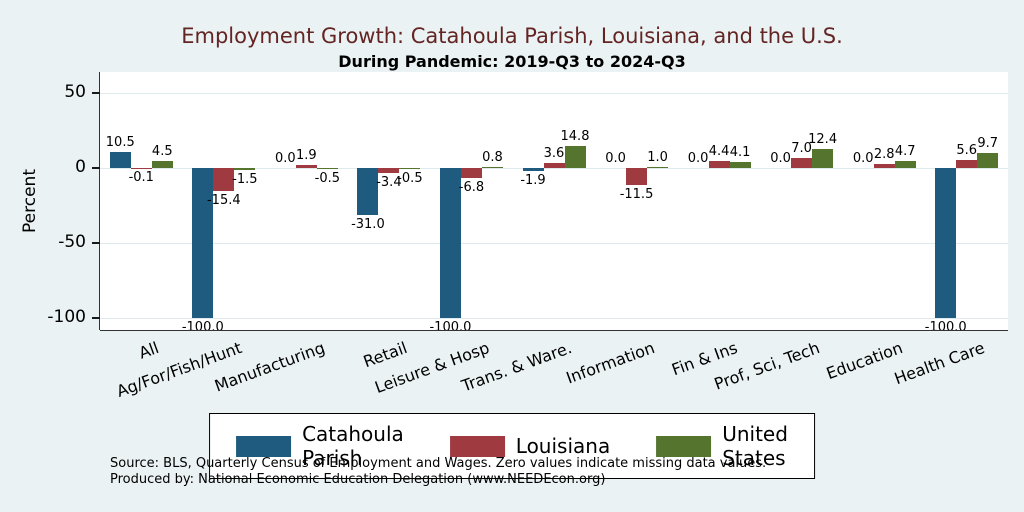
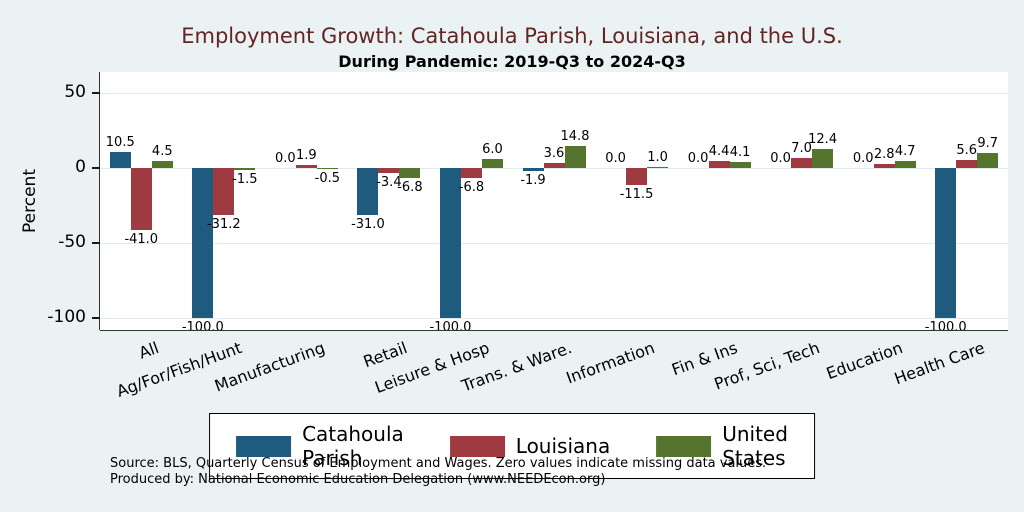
Louisiana/All: -0.1 -> -41.0
Louisiana/Ag/For/Fish/Hunt: -15.4 -> -31.2
United States/Retail: -0.5 -> -6.8
United States/Leisure & Hosp: 0.8 -> 6.0
